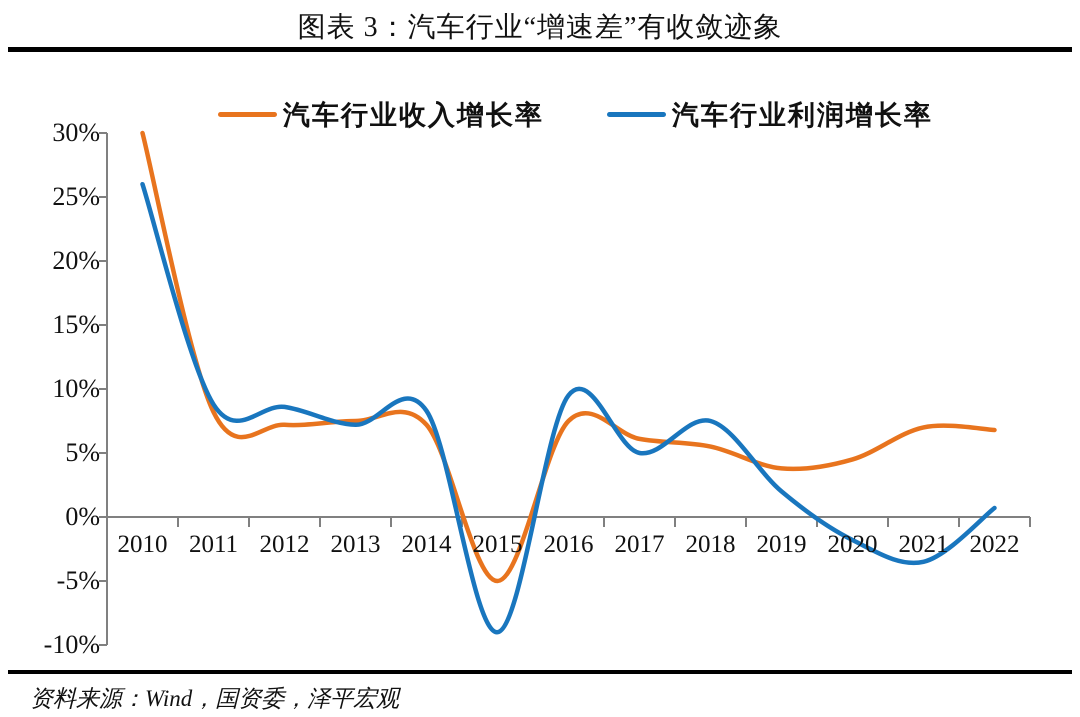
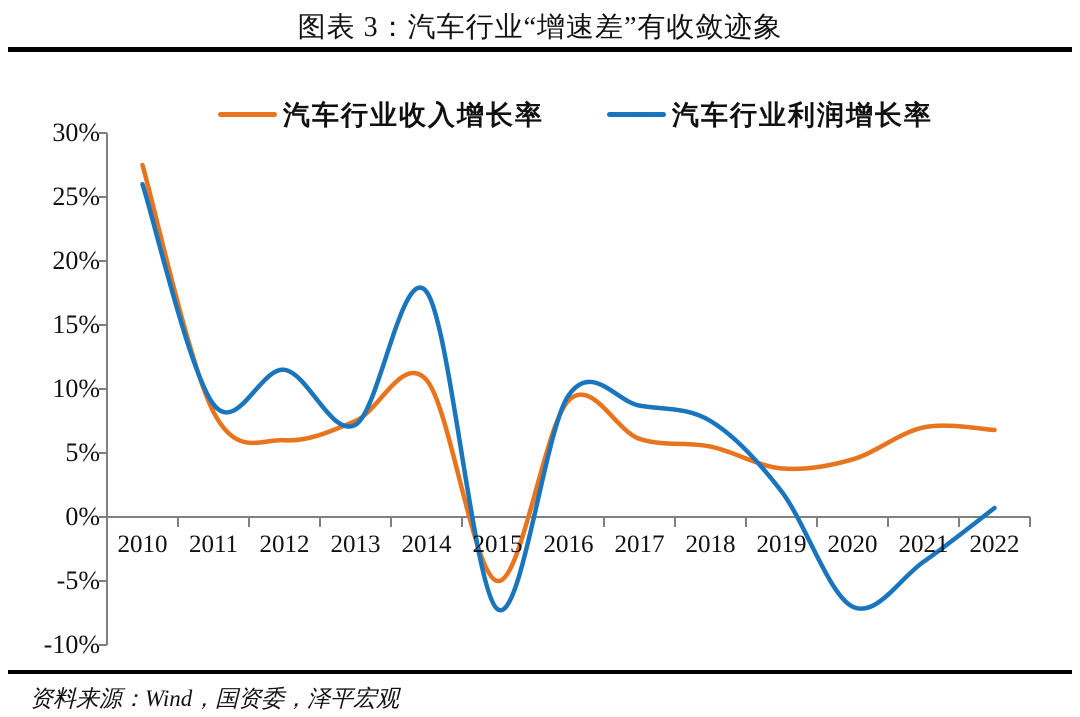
汽车行业收入增长率/2010: 30.0% -> 27.5%
汽车行业收入增长率/2012: 7.2% -> 6.0%
汽车行业利润增长率/2012: 8.6% -> 11.5%
汽车行业收入增长率/2014: 7.2% -> 10.7%
汽车行业利润增长率/2014: 8.3% -> 17.6%
汽车行业利润增长率/2015: -9.0% -> -7.2%
汽车行业收入增长率/2016: 7.5% -> 9.1%
汽车行业利润增长率/2017: 5.0% -> 8.7%
汽车行业利润增长率/2020: -1.8% -> -7.0%
